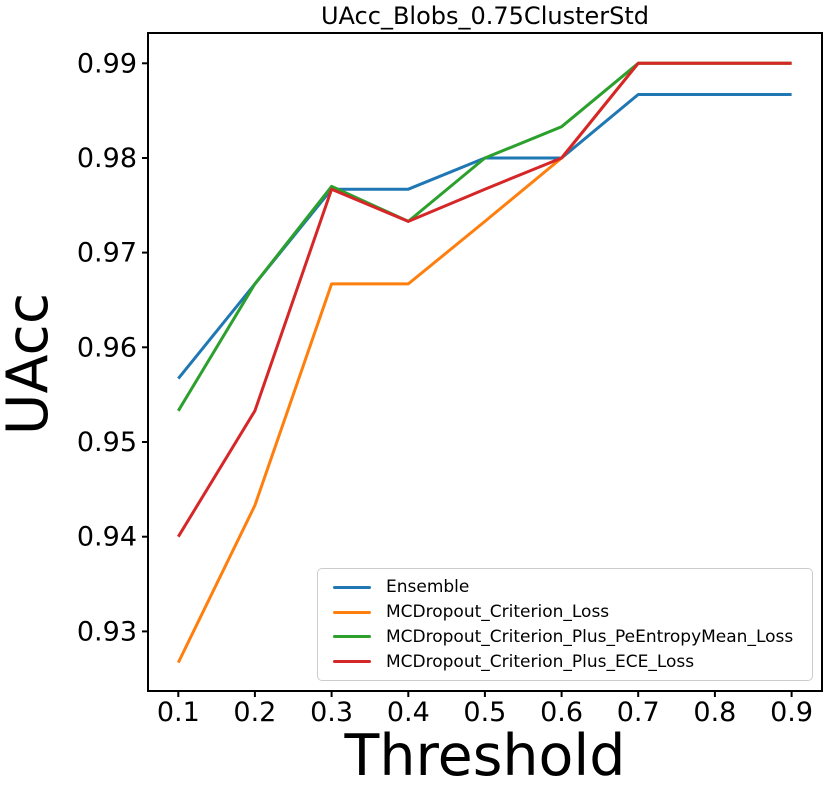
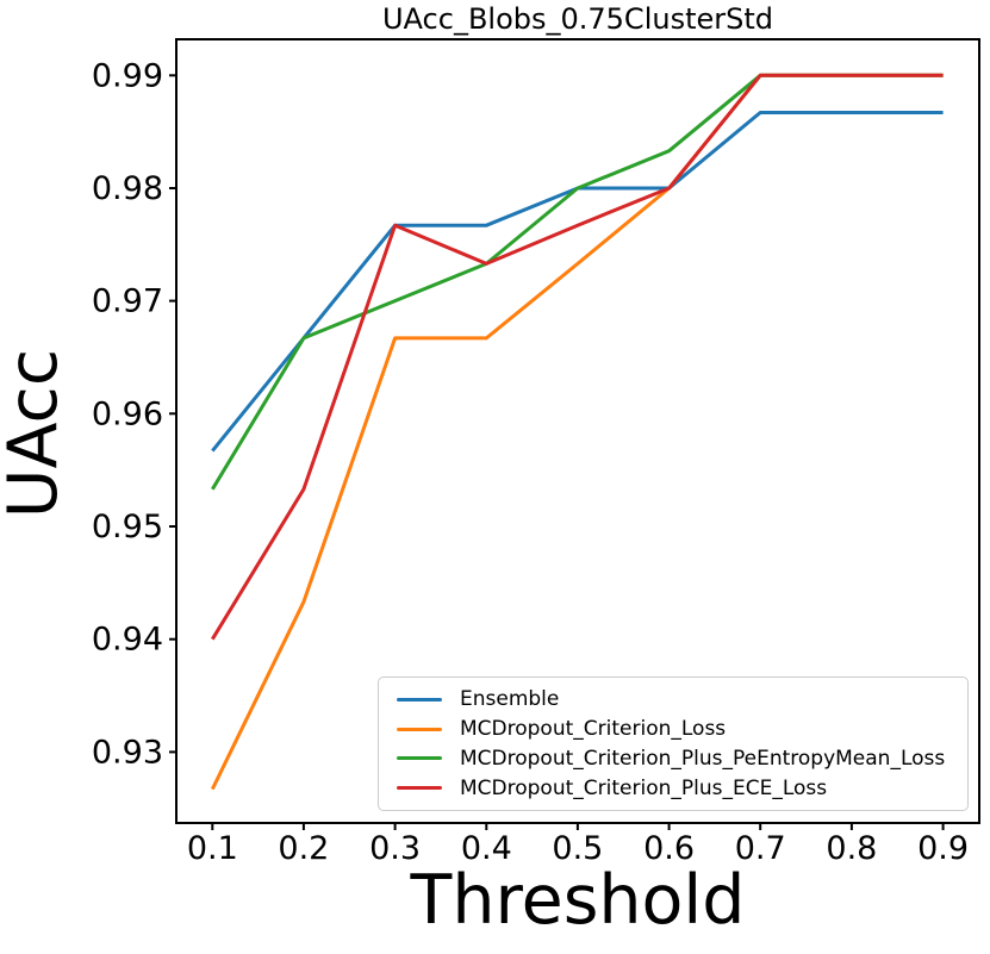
MCDropout_Criterion_Plus_PeEntropyMean_Loss/0.3: 0.977 -> 0.970
